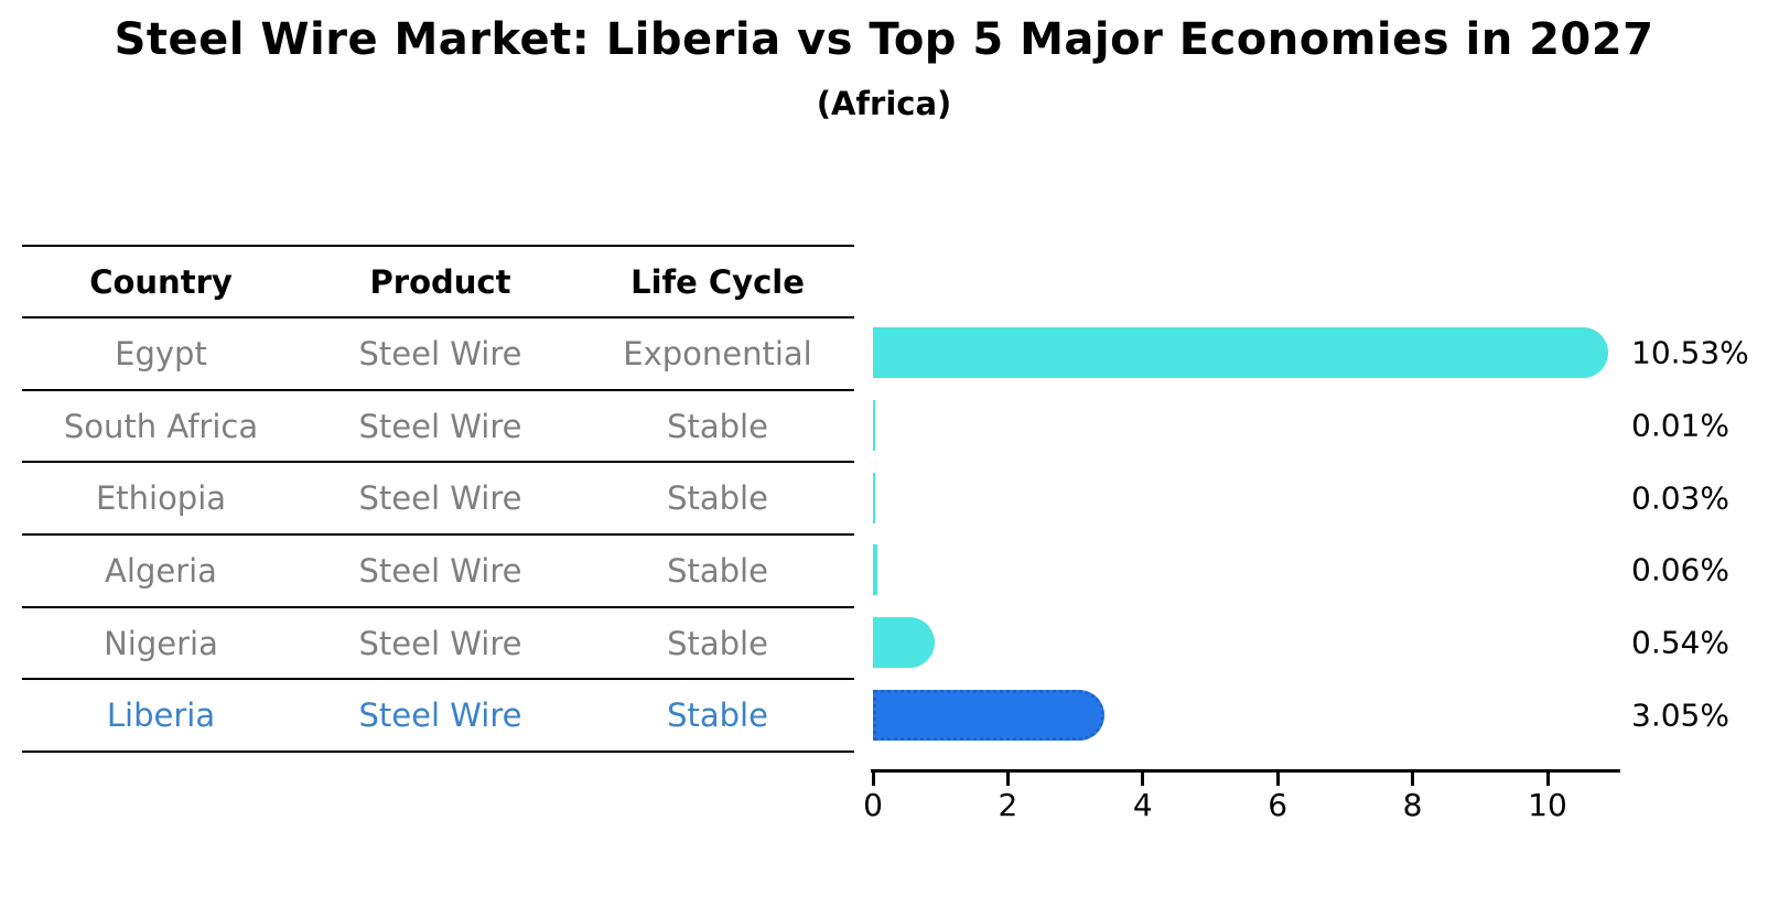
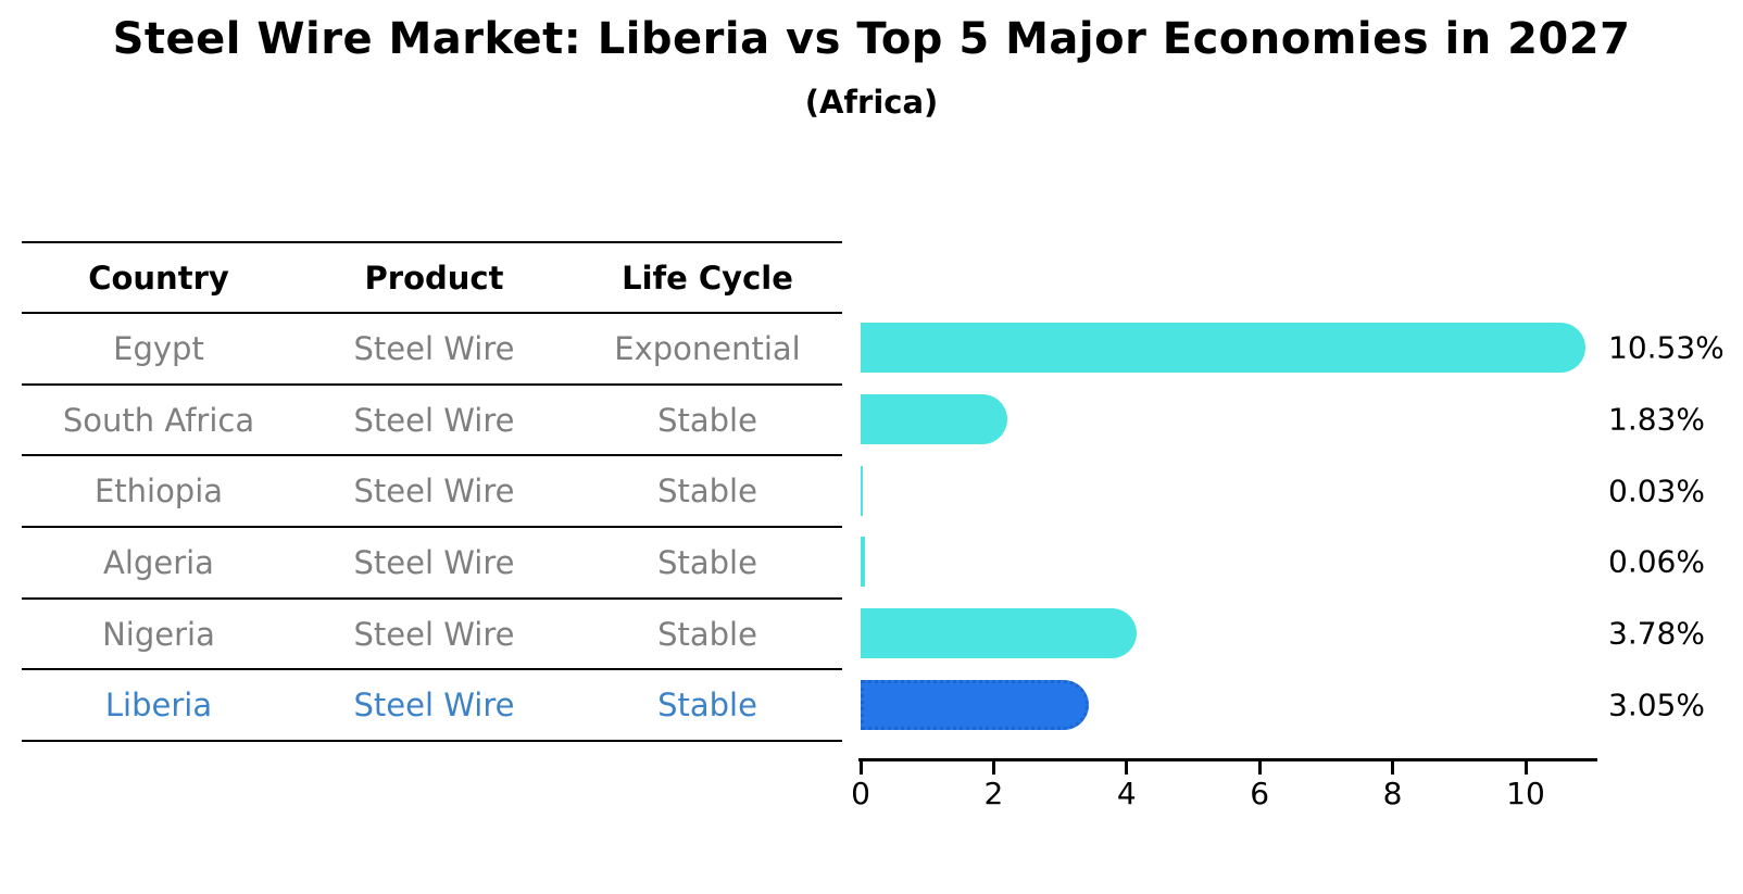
South Africa: 0.01% -> 1.83%
Nigeria: 0.54% -> 3.78%
